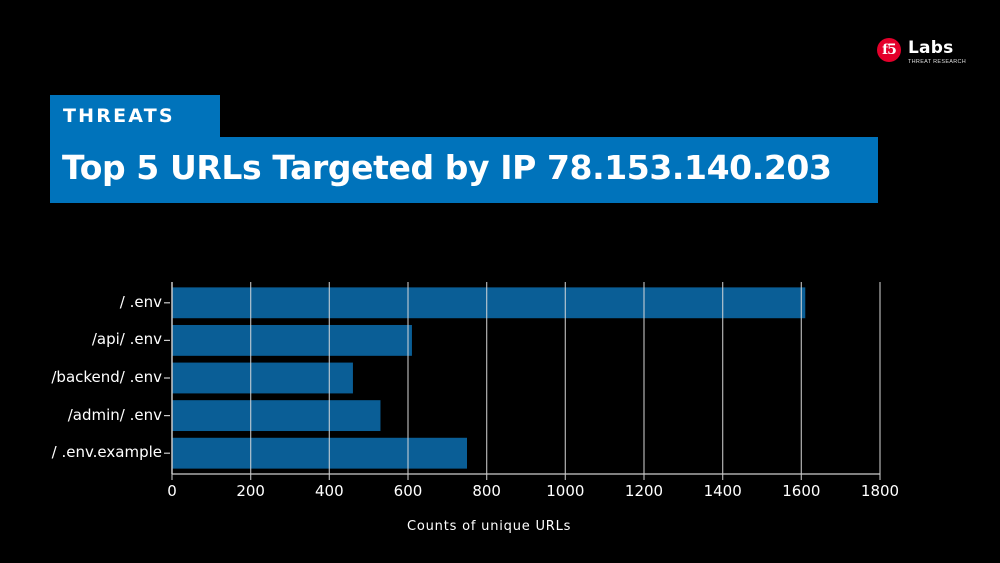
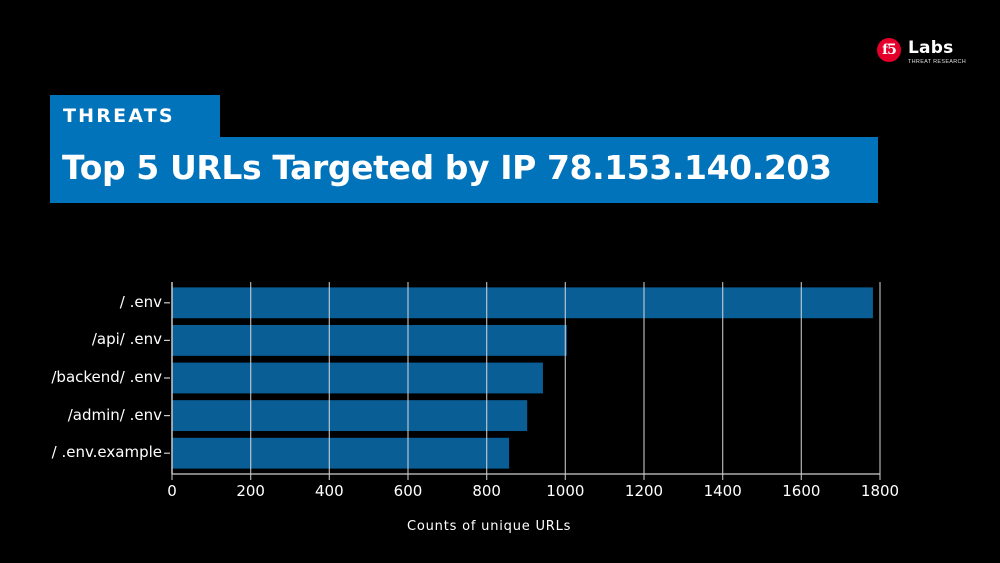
/ .env: 1610 -> 1780
/api/ .env: 610 -> 1000
/backend/ .env: 460 -> 940
/admin/ .env: 530 -> 900
/ .env.example: 750 -> 860
